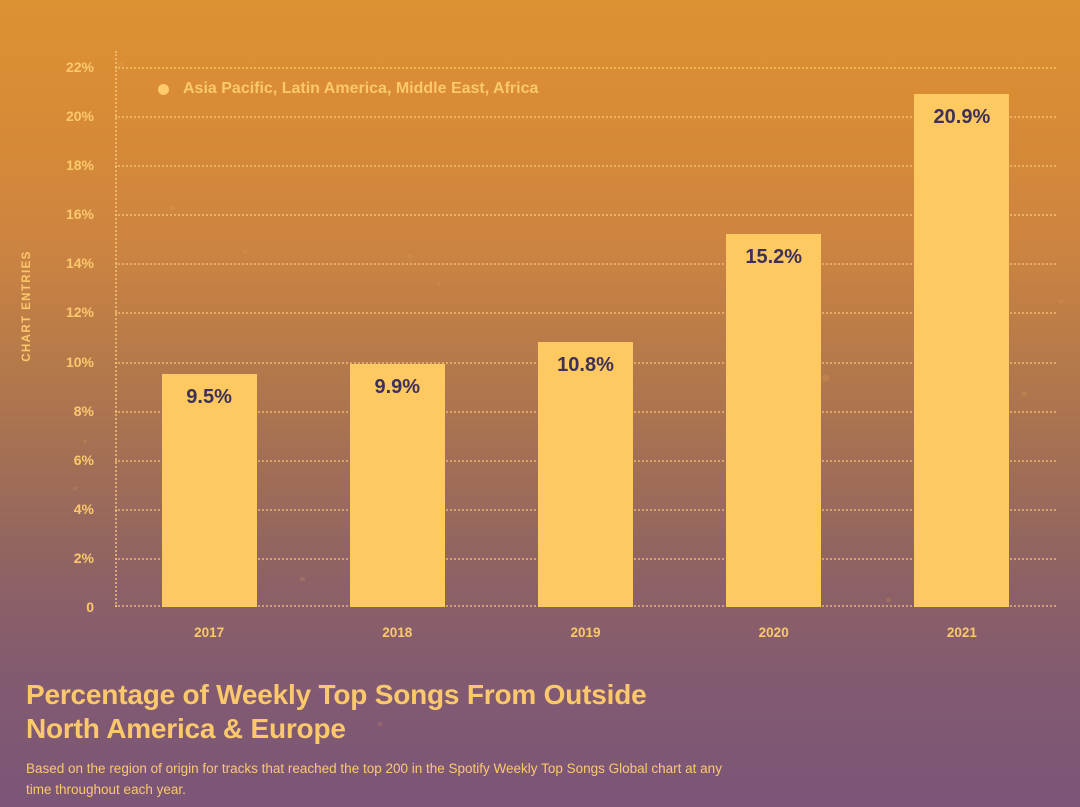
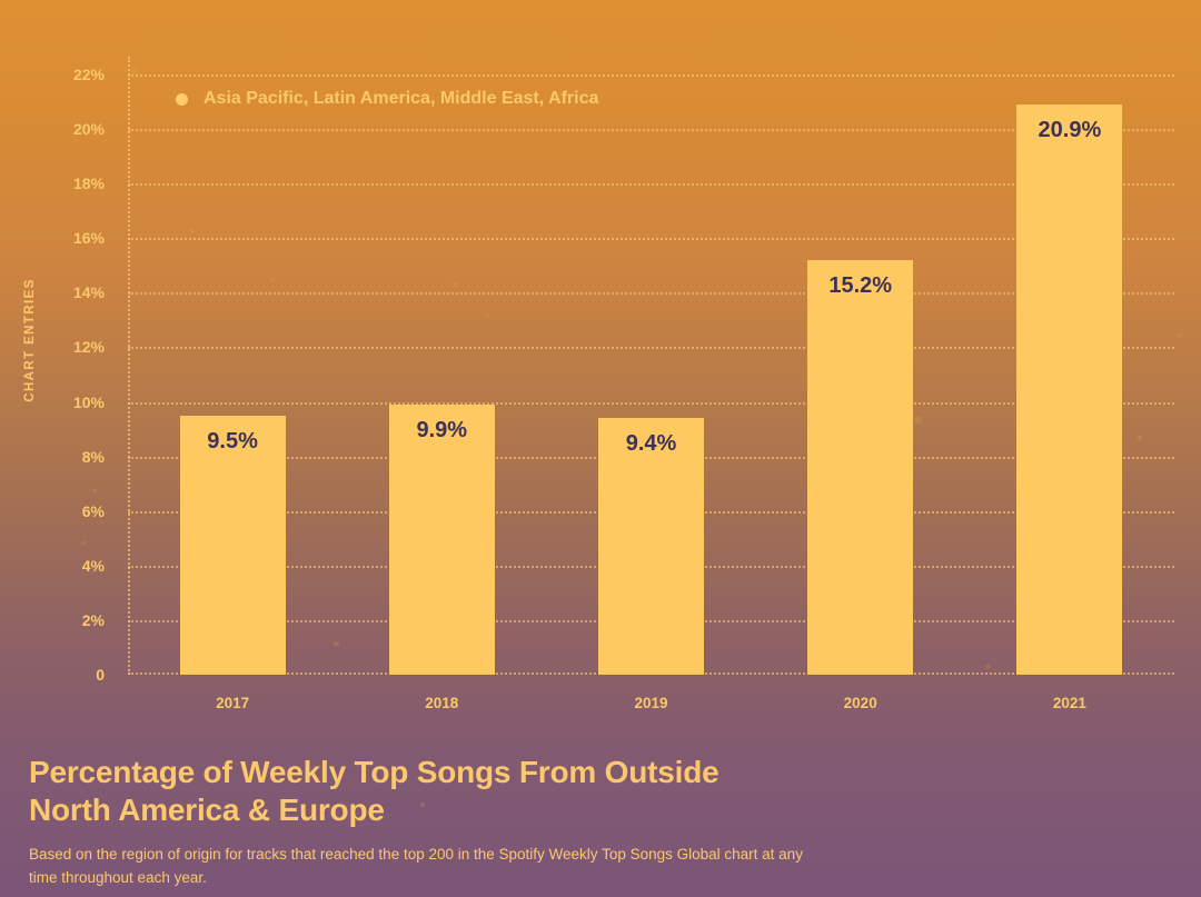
2019: 10.8% -> 9.4%
